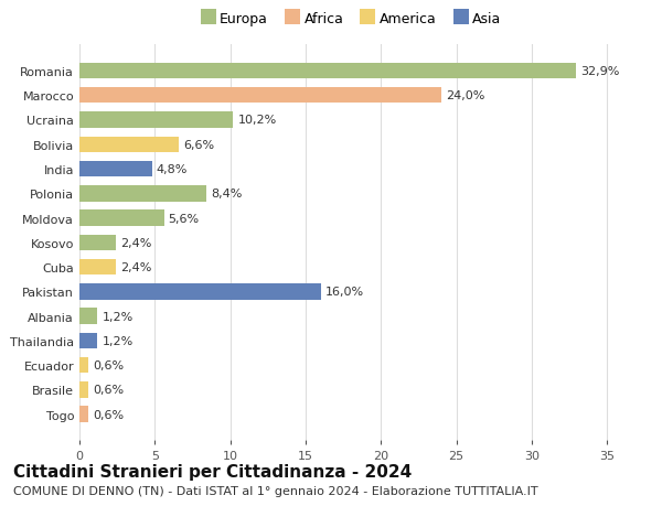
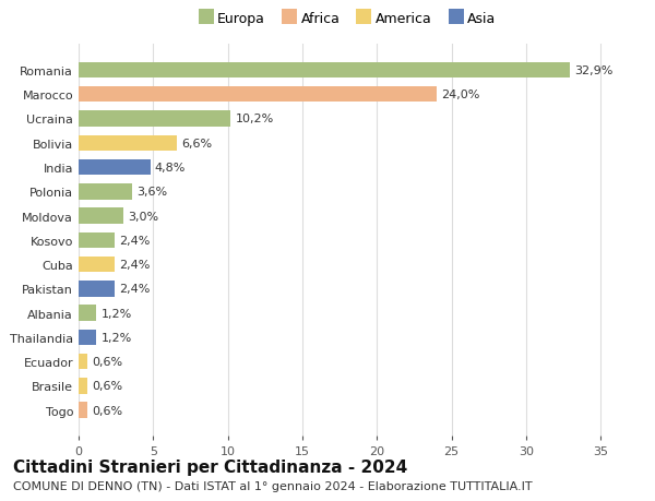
Polonia: 8,4% -> 3,6%
Moldova: 5,6% -> 3,0%
Pakistan: 16,0% -> 2,4%
